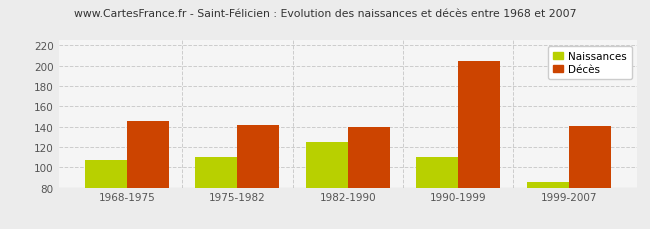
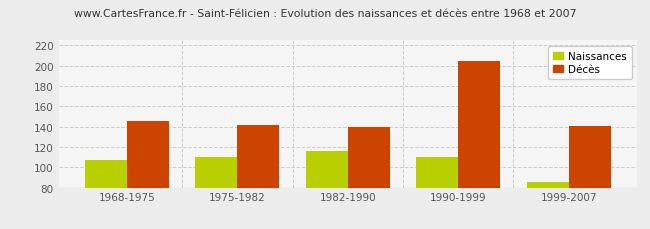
Naissances/1982-1990: 125 -> 116
